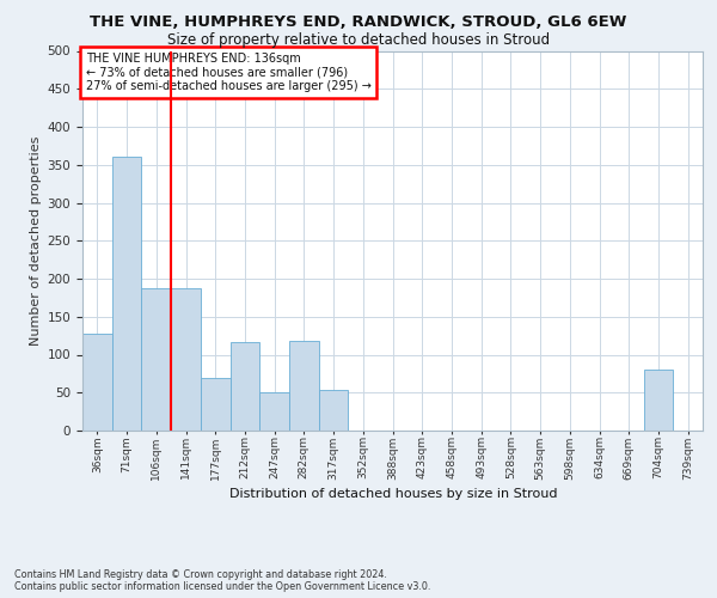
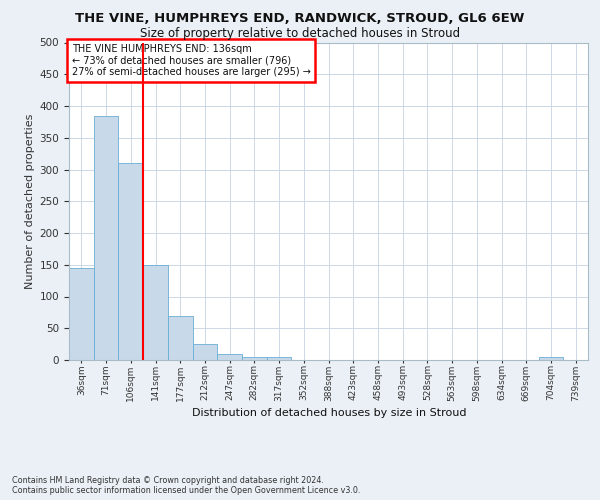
36sqm: 128 -> 145
71sqm: 360 -> 385
106sqm: 188 -> 310
141sqm: 188 -> 150
212sqm: 116 -> 25
247sqm: 50 -> 10
282sqm: 118 -> 5
317sqm: 54 -> 5
704sqm: 80 -> 5
